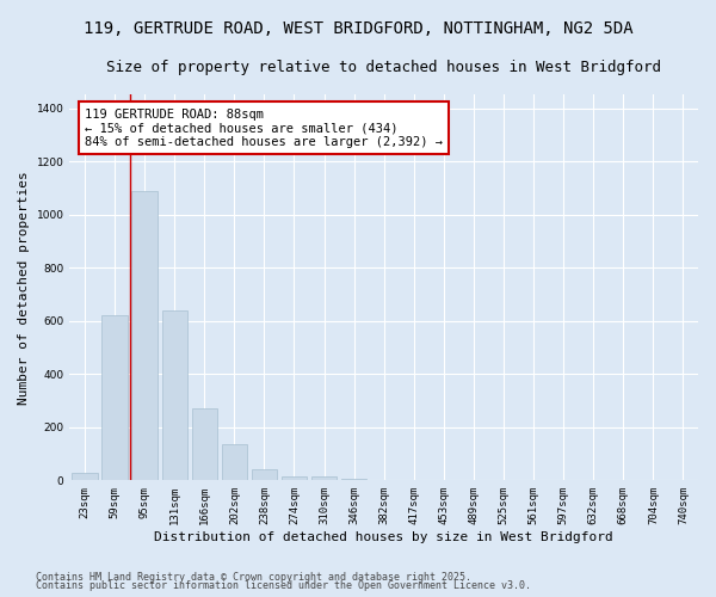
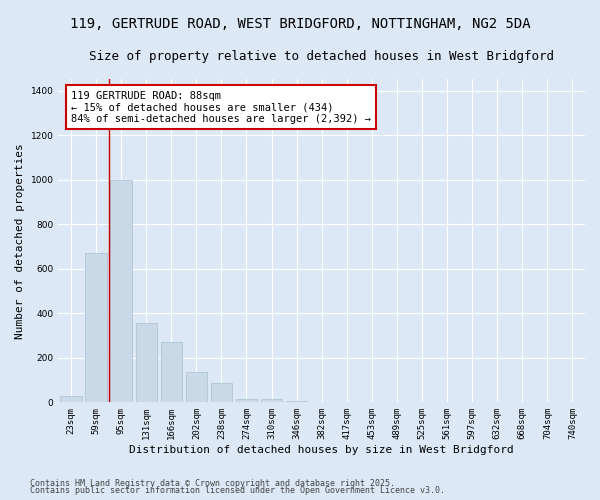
59sqm: 620 -> 670
95sqm: 1090 -> 1000
131sqm: 640 -> 355
238sqm: 40 -> 85
